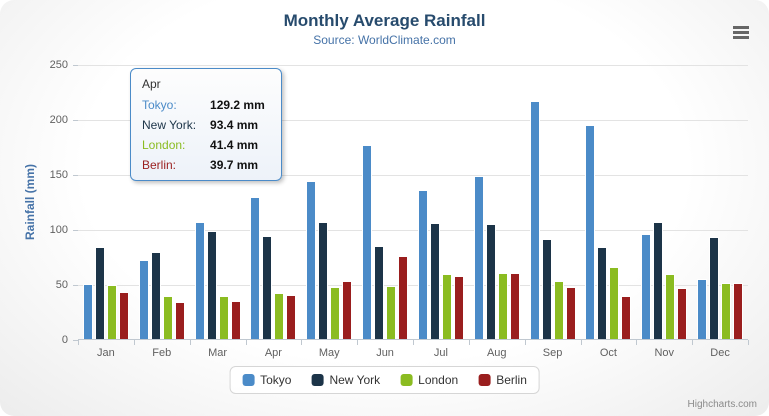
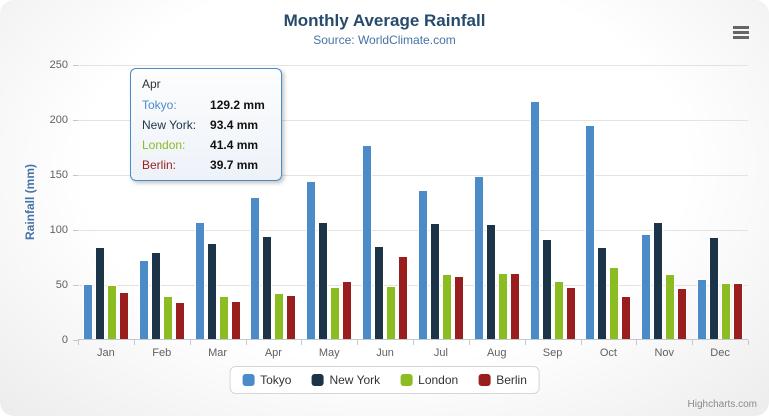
New York/Mar: 98 -> 87
